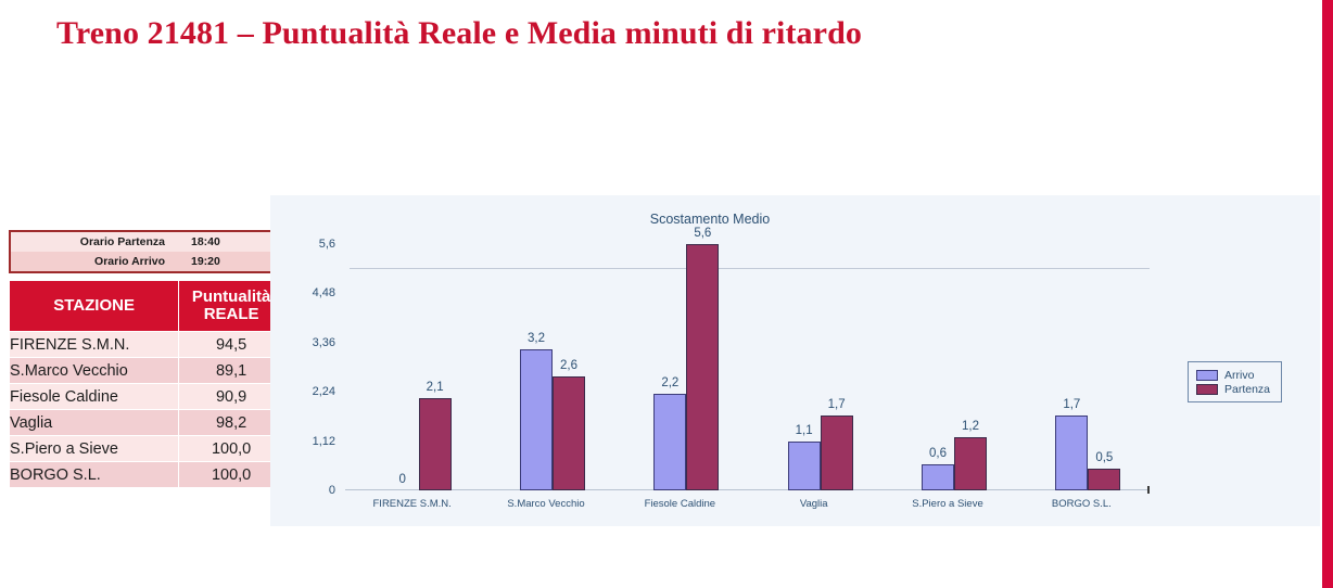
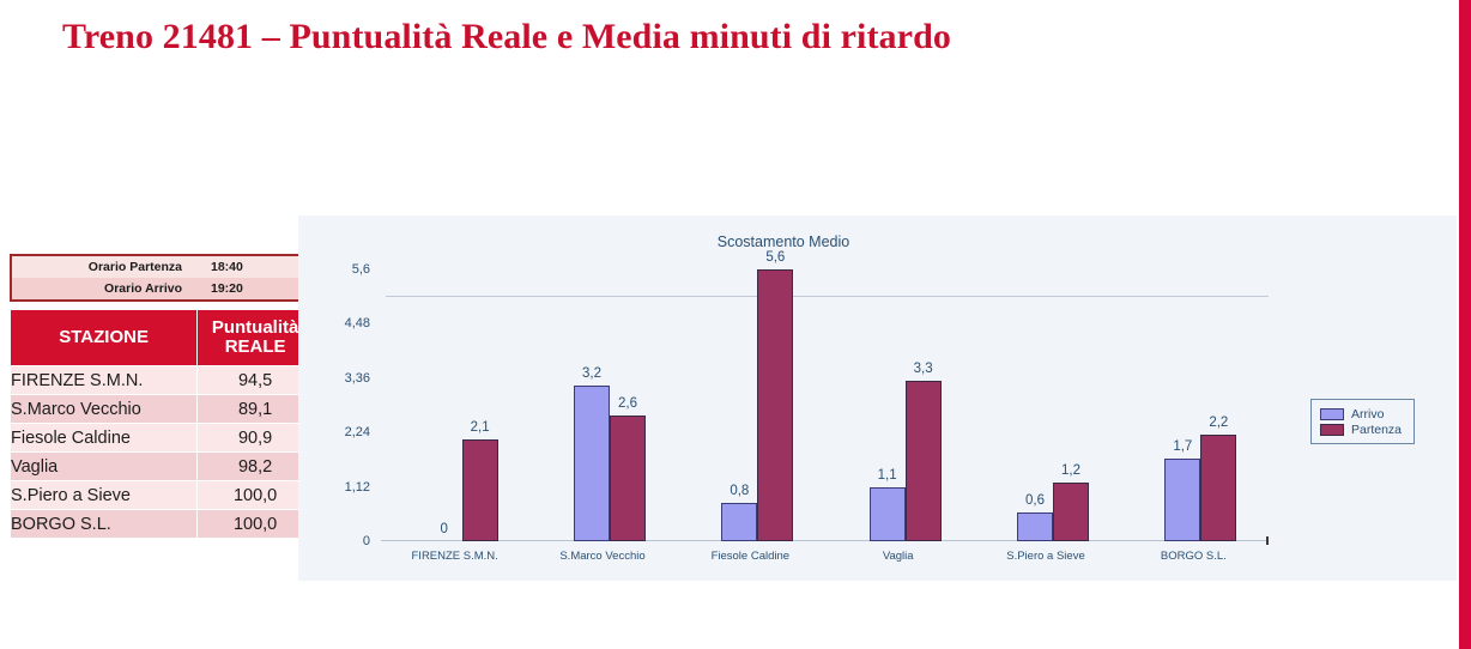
Arrivo/Fiesole Caldine: 2,2 -> 0,8
Partenza/Vaglia: 1,7 -> 3,3
Partenza/BORGO S.L.: 0,5 -> 2,2
